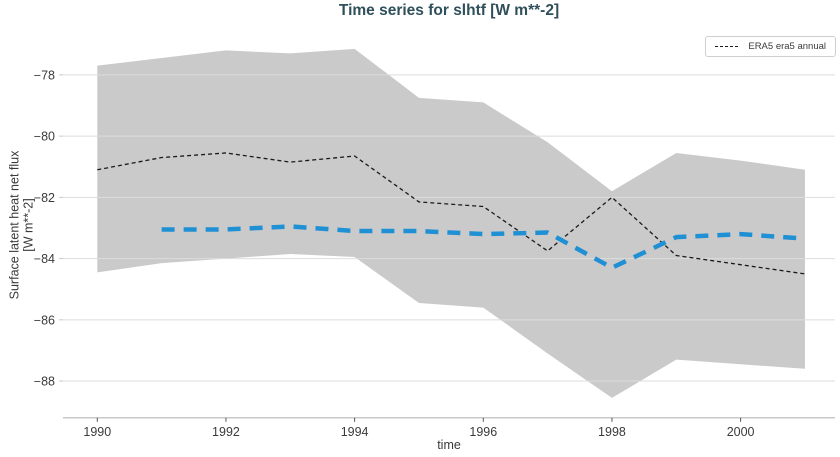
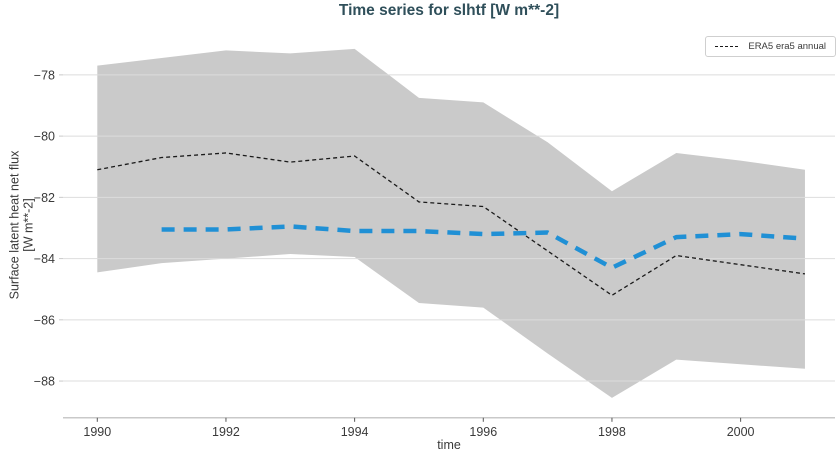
ERA5 era5 annual/1998: -82.0 -> -85.2
